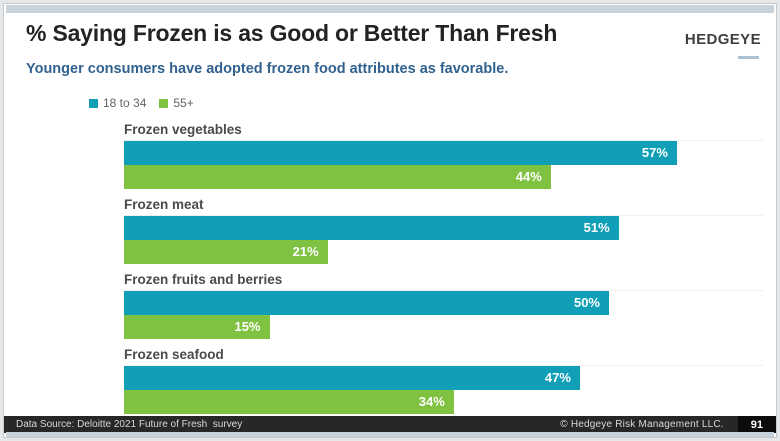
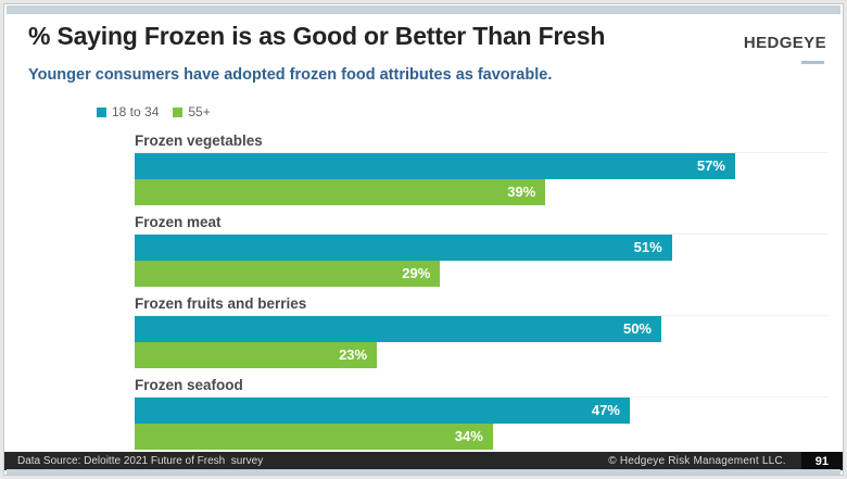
55+/Frozen vegetables: 44% -> 39%
55+/Frozen meat: 21% -> 29%
55+/Frozen fruits and berries: 15% -> 23%
